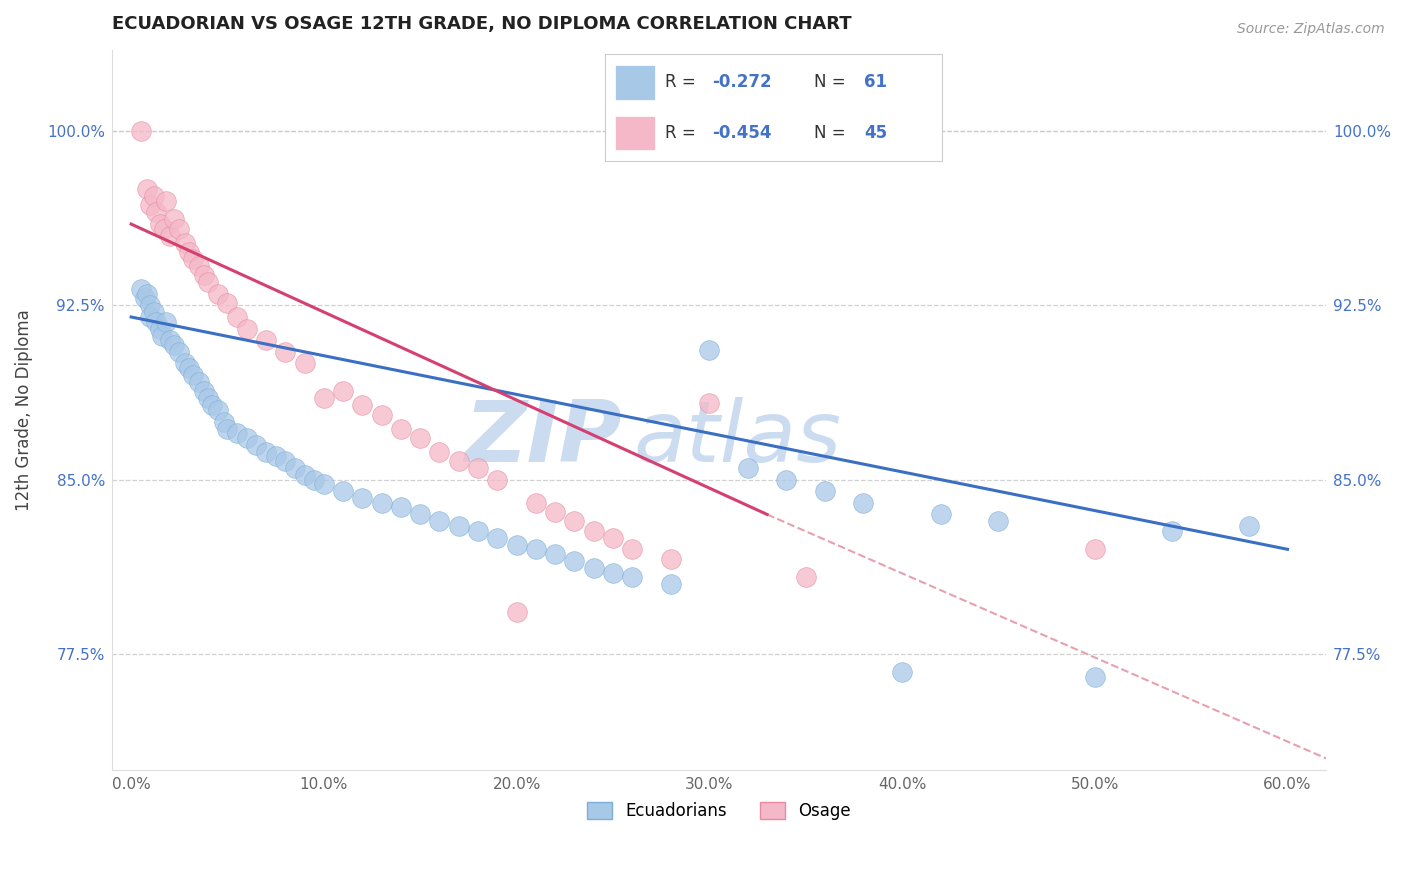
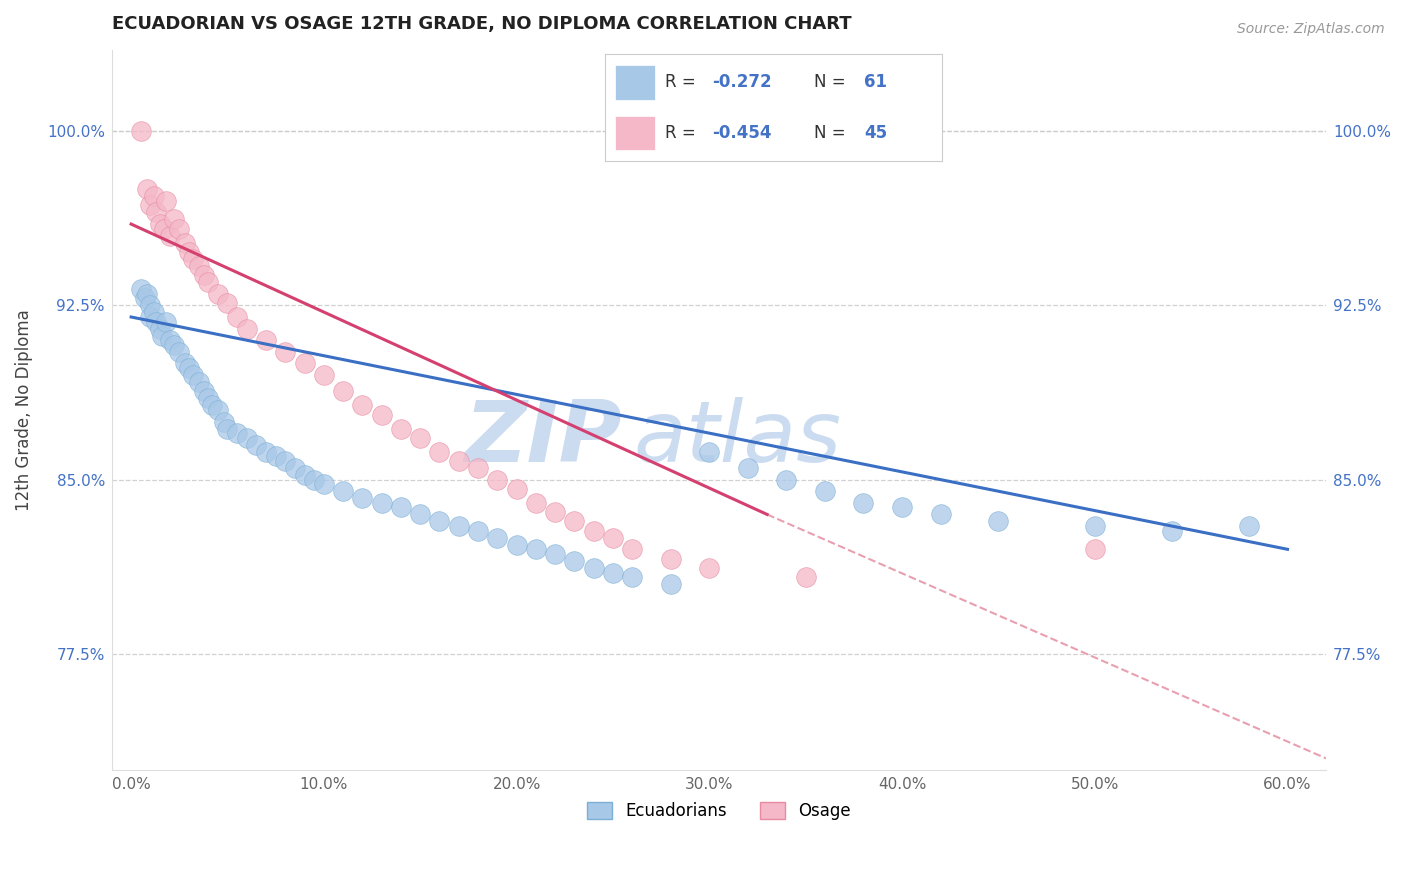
Osage/10.0%: 88.5% -> 89.5%
Osage/20.0%: 79.3% -> 84.6%
Ecuadorians/30.0%: 90.6% -> 86.2%
Osage/30.0%: 88.3% -> 81.2%
Ecuadorians/40.0%: 76.7% -> 83.8%
Ecuadorians/50.0%: 76.5% -> 83.0%
